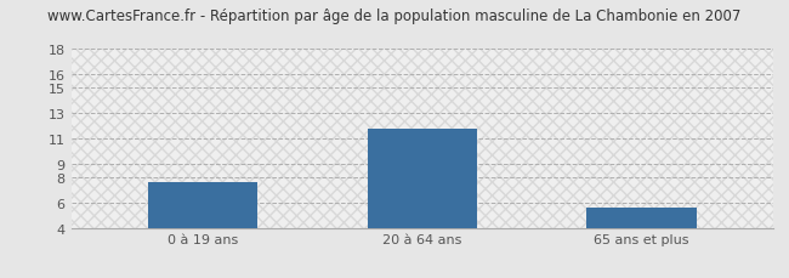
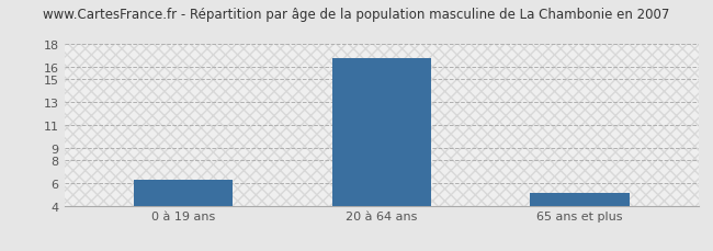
0 à 19 ans: 7.6 -> 6.2
20 à 64 ans: 11.8 -> 16.8
65 ans et plus: 5.6 -> 5.1
